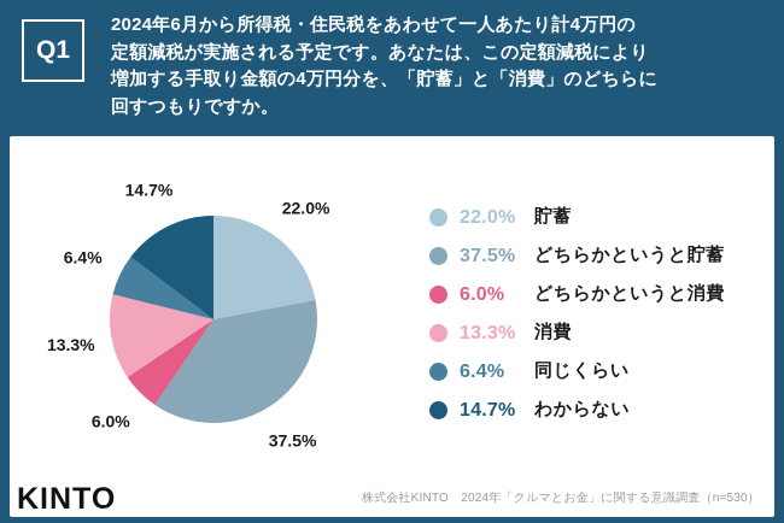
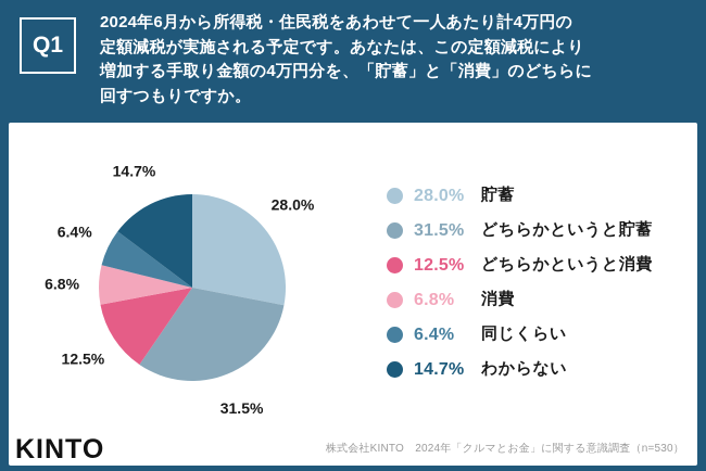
貯蓄: 22.0% -> 28.0%
どちらかというと貯蓄: 37.5% -> 31.5%
どちらかというと消費: 6.0% -> 12.5%
消費: 13.3% -> 6.8%
